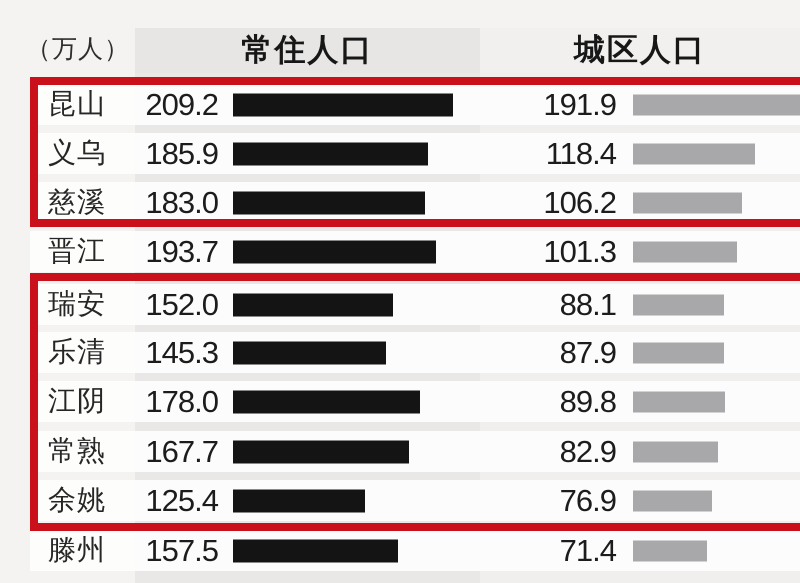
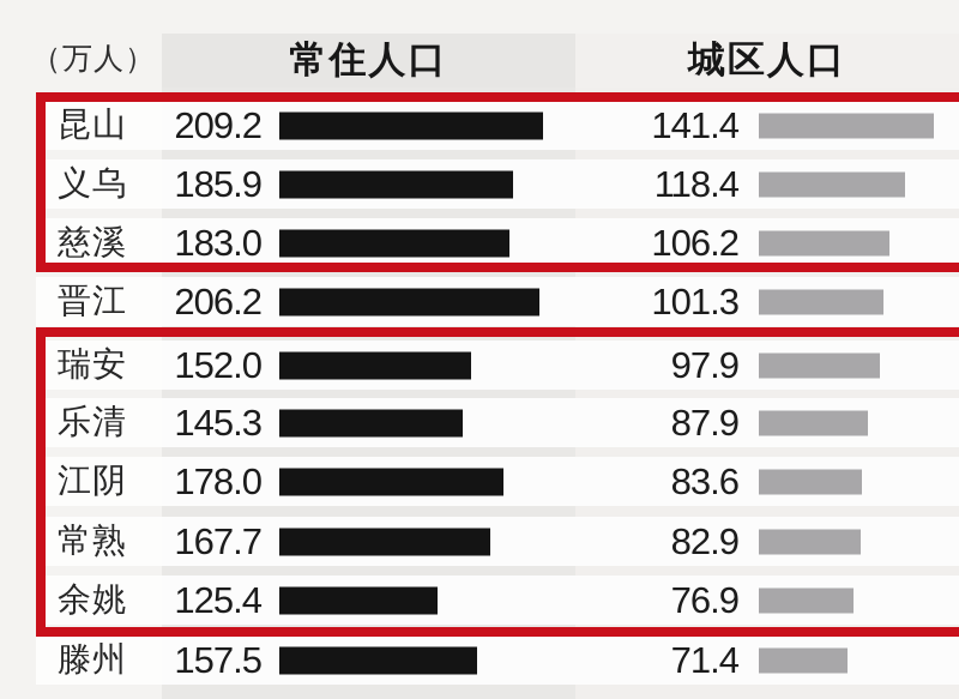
城区人口/昆山: 191.9 -> 141.4
常住人口/晋江: 193.7 -> 206.2
城区人口/瑞安: 88.1 -> 97.9
城区人口/江阴: 89.8 -> 83.6
